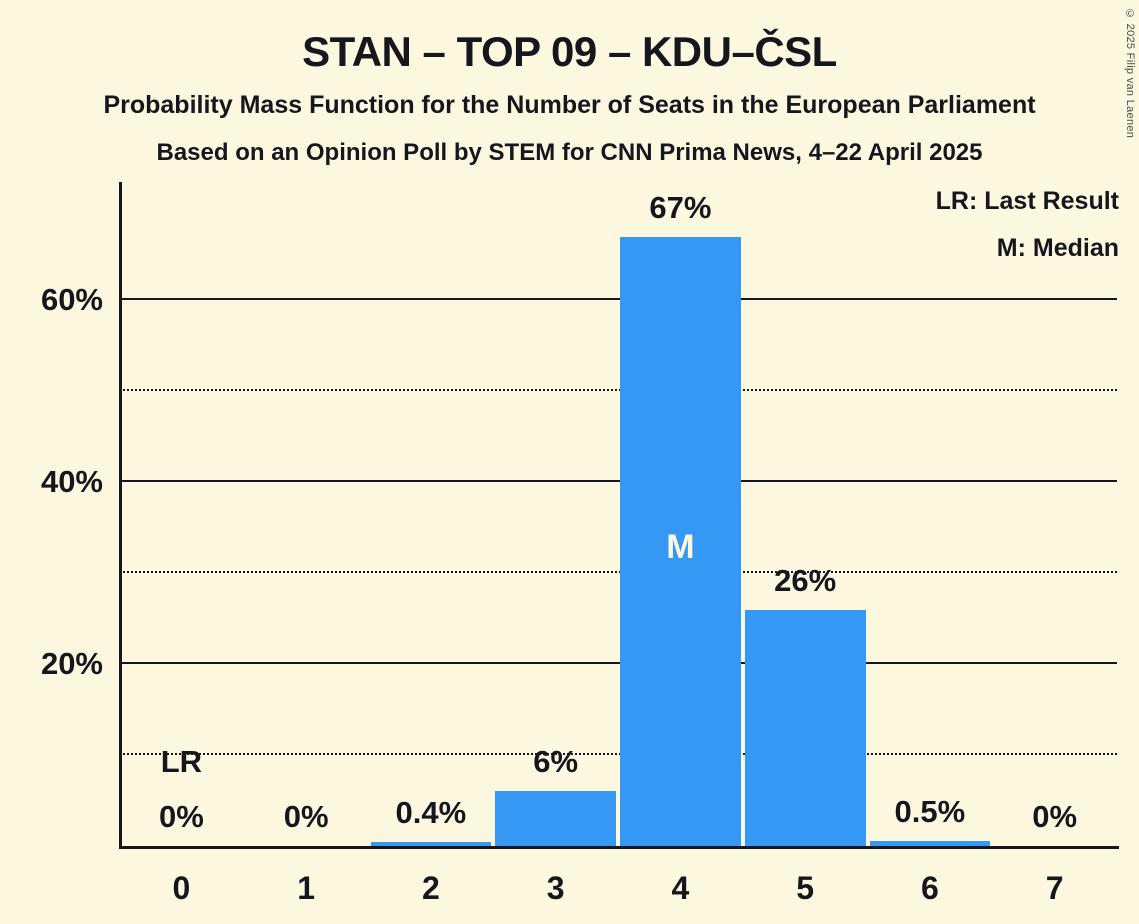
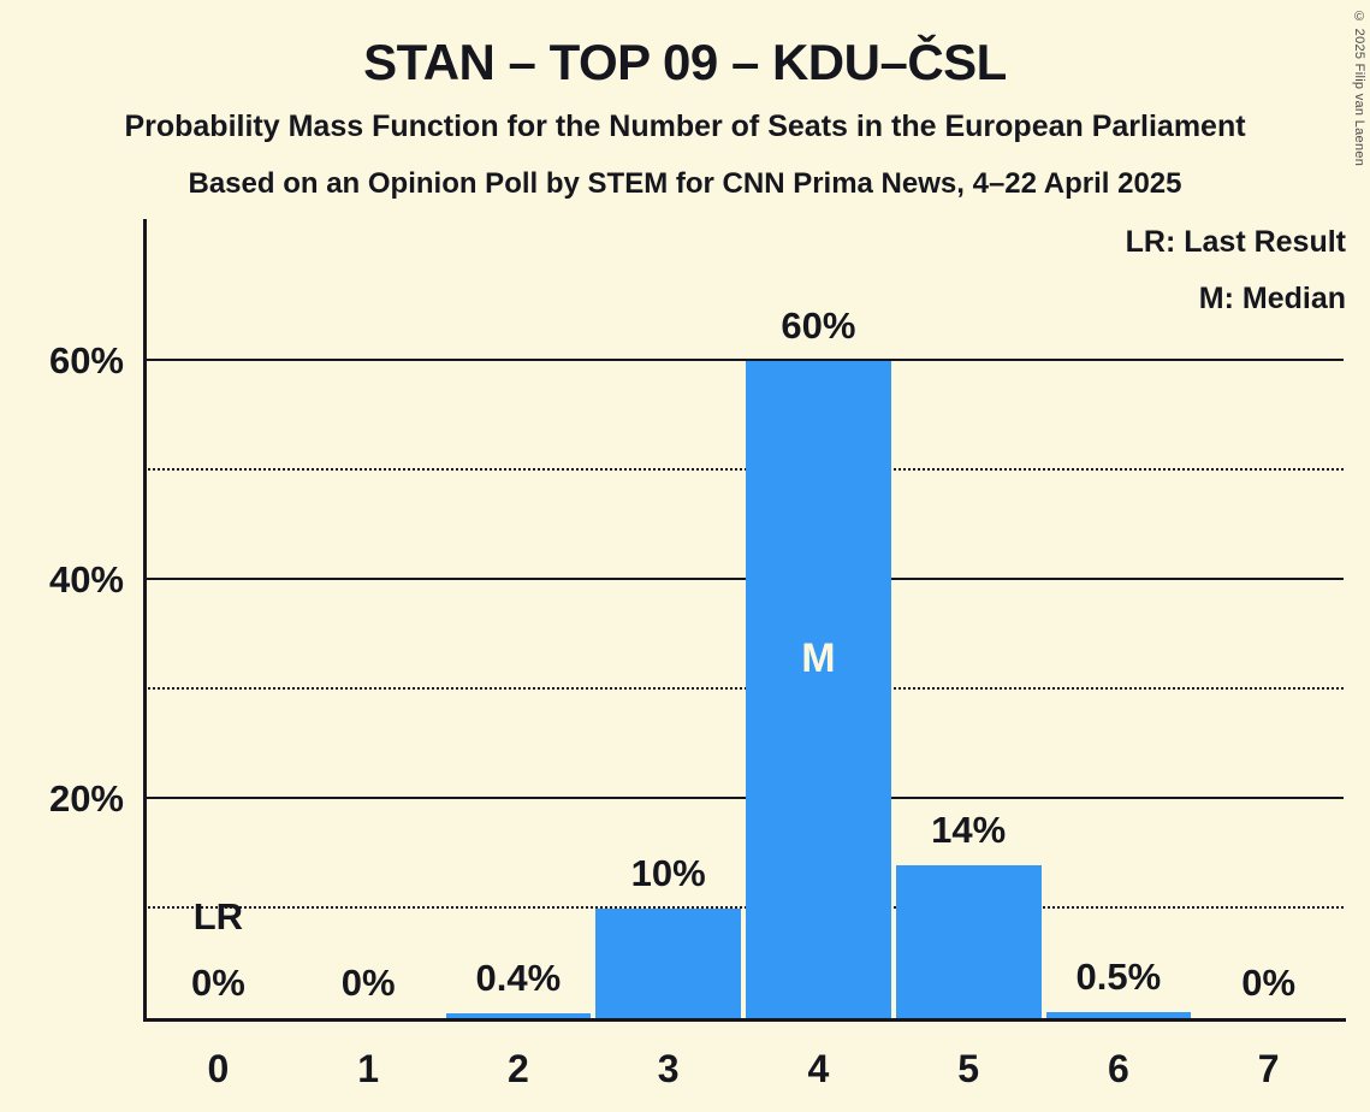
3: 6% -> 10%
4: 67% -> 60%
5: 26% -> 14%
